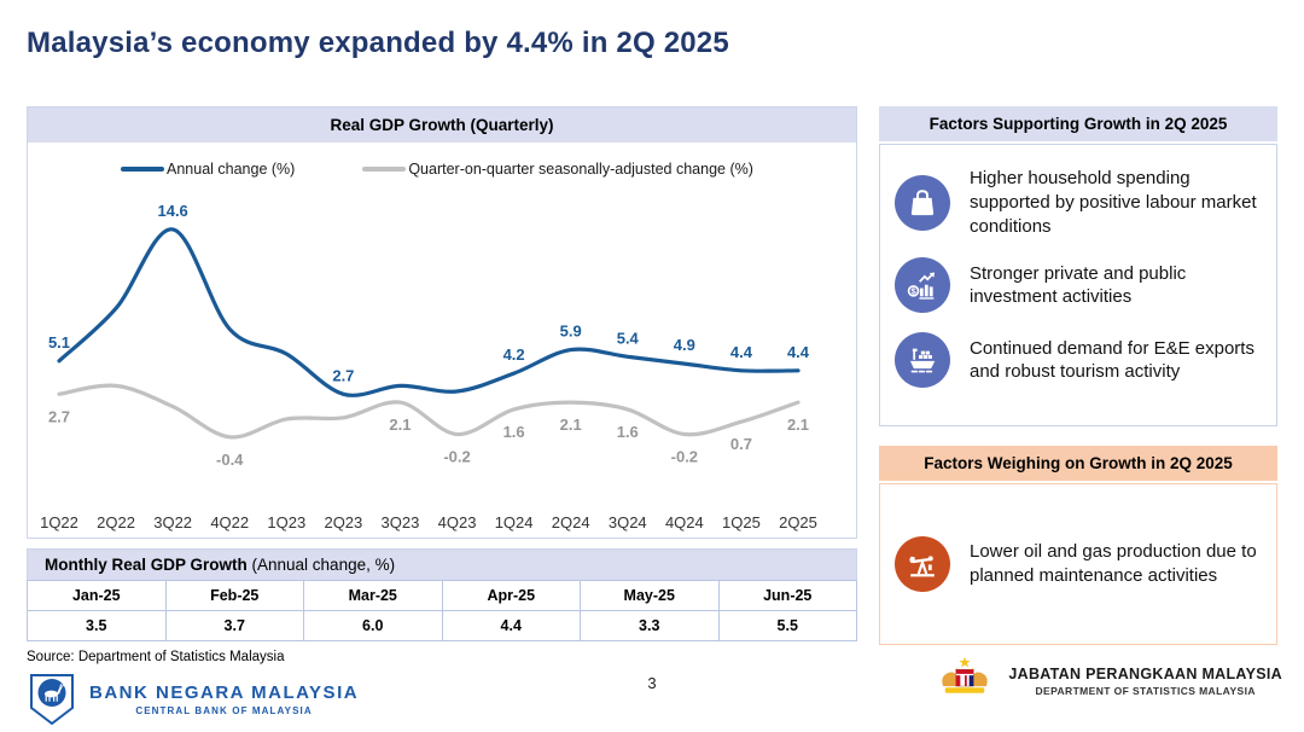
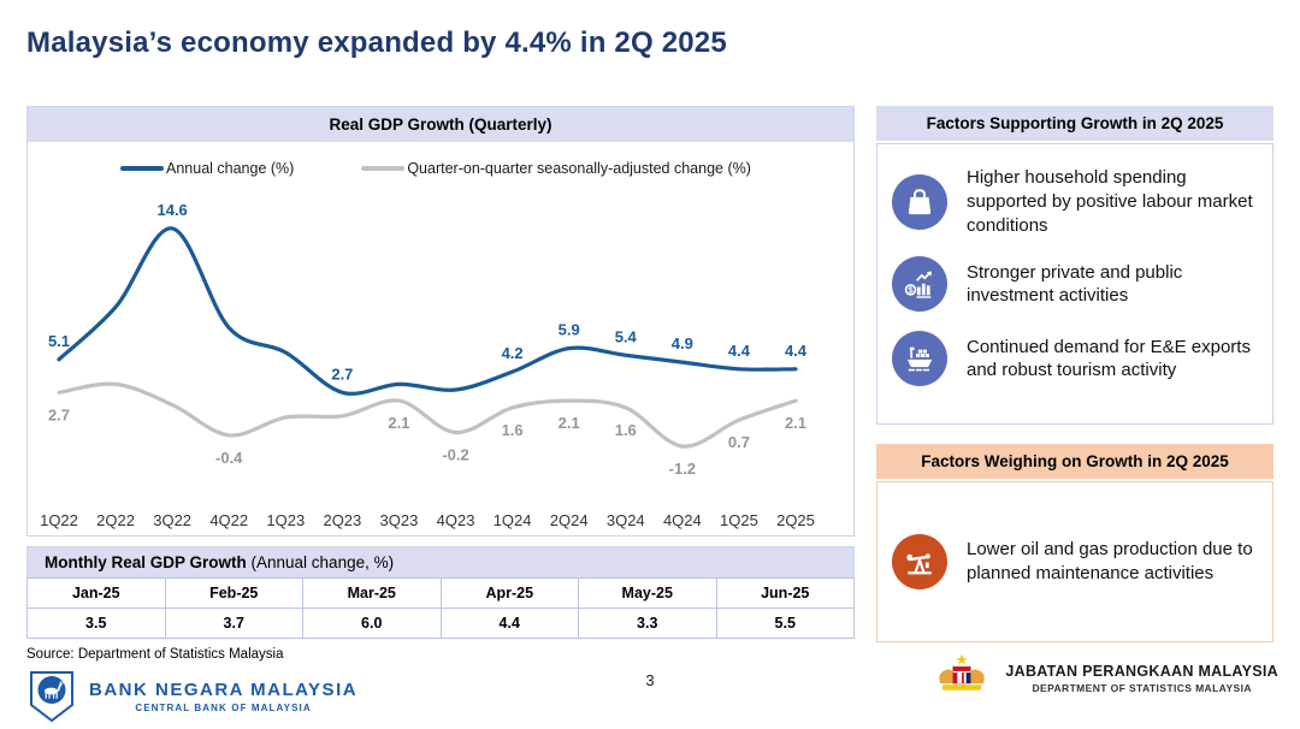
Quarter-on-quarter seasonally-adjusted change (%)/4Q24: -0.2 -> -1.2
